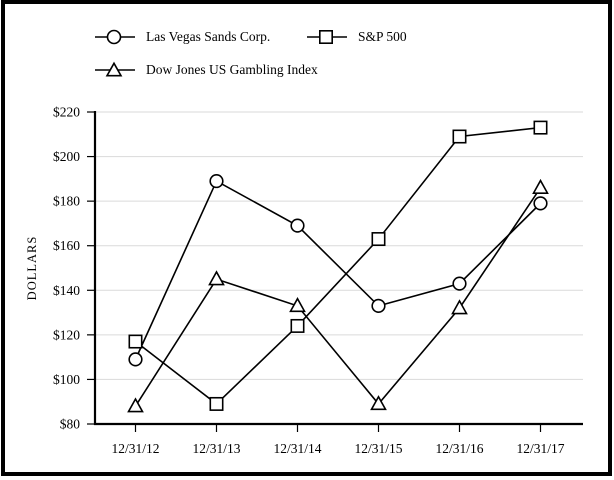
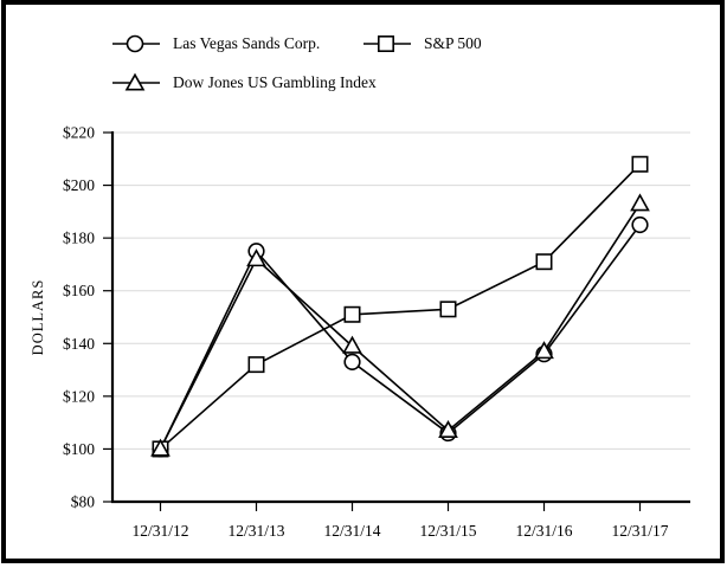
Las Vegas Sands Corp./12/31/12: $109 -> $100
S&P 500/12/31/12: $117 -> $100
Dow Jones US Gambling Index/12/31/12: $88 -> $100
Las Vegas Sands Corp./12/31/13: $189 -> $175
S&P 500/12/31/13: $89 -> $132
Dow Jones US Gambling Index/12/31/13: $145 -> $172
Las Vegas Sands Corp./12/31/14: $169 -> $133
S&P 500/12/31/14: $124 -> $151
Dow Jones US Gambling Index/12/31/14: $133 -> $139
Las Vegas Sands Corp./12/31/15: $133 -> $106
S&P 500/12/31/15: $163 -> $153
Dow Jones US Gambling Index/12/31/15: $89 -> $107
Las Vegas Sands Corp./12/31/16: $143 -> $136
S&P 500/12/31/16: $209 -> $171
Dow Jones US Gambling Index/12/31/16: $132 -> $137
Las Vegas Sands Corp./12/31/17: $179 -> $185
S&P 500/12/31/17: $213 -> $208
Dow Jones US Gambling Index/12/31/17: $186 -> $193
